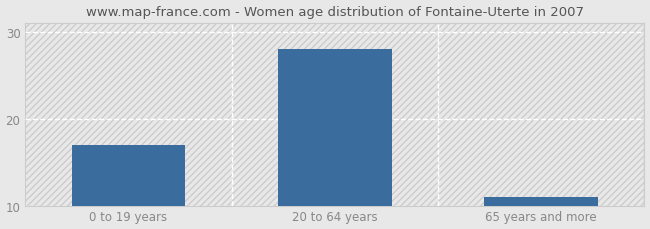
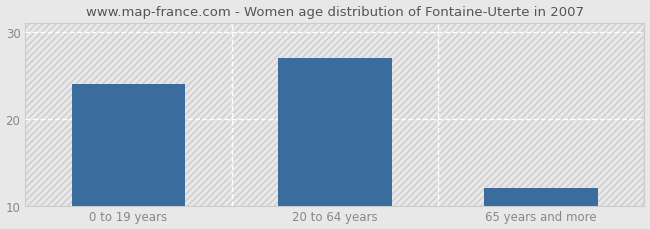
0 to 19 years: 17 -> 24
20 to 64 years: 28 -> 27
65 years and more: 11 -> 12
